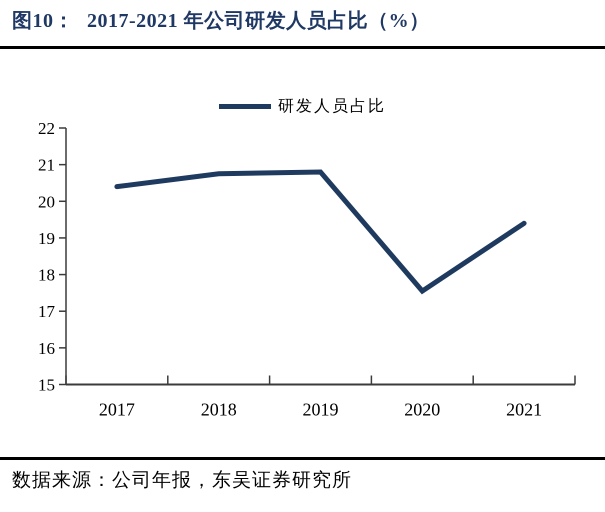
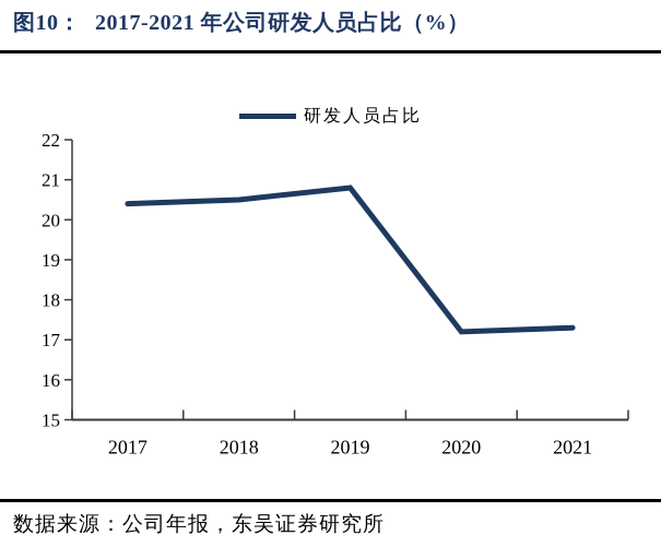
2018: 20.8 -> 20.5
2020: 17.6 -> 17.2
2021: 19.4 -> 17.3
